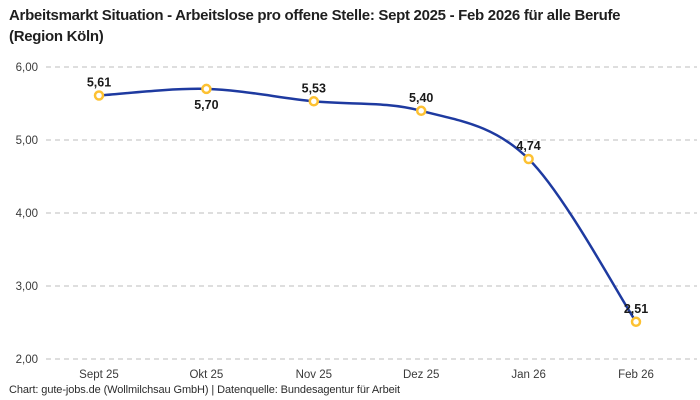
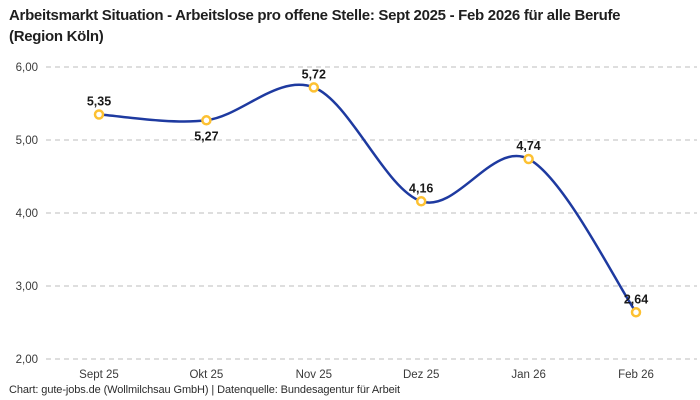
Sept 25: 5,61 -> 5,35
Okt 25: 5,70 -> 5,27
Nov 25: 5,53 -> 5,72
Dez 25: 5,40 -> 4,16
Feb 26: 2,51 -> 2,64
